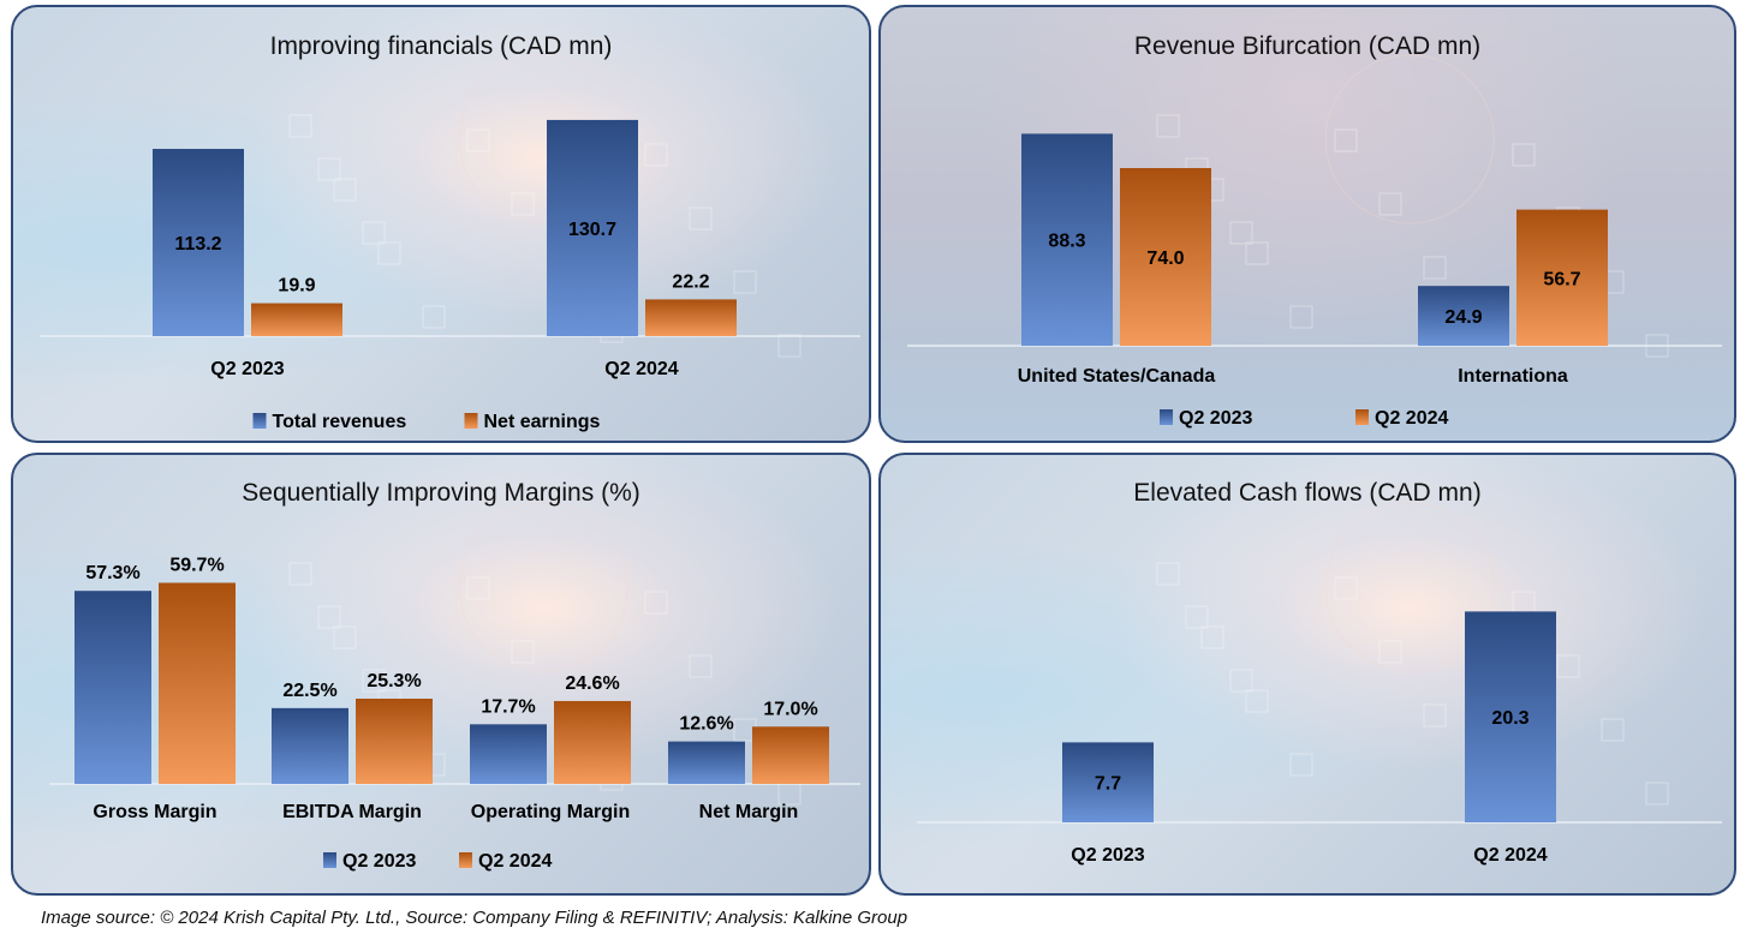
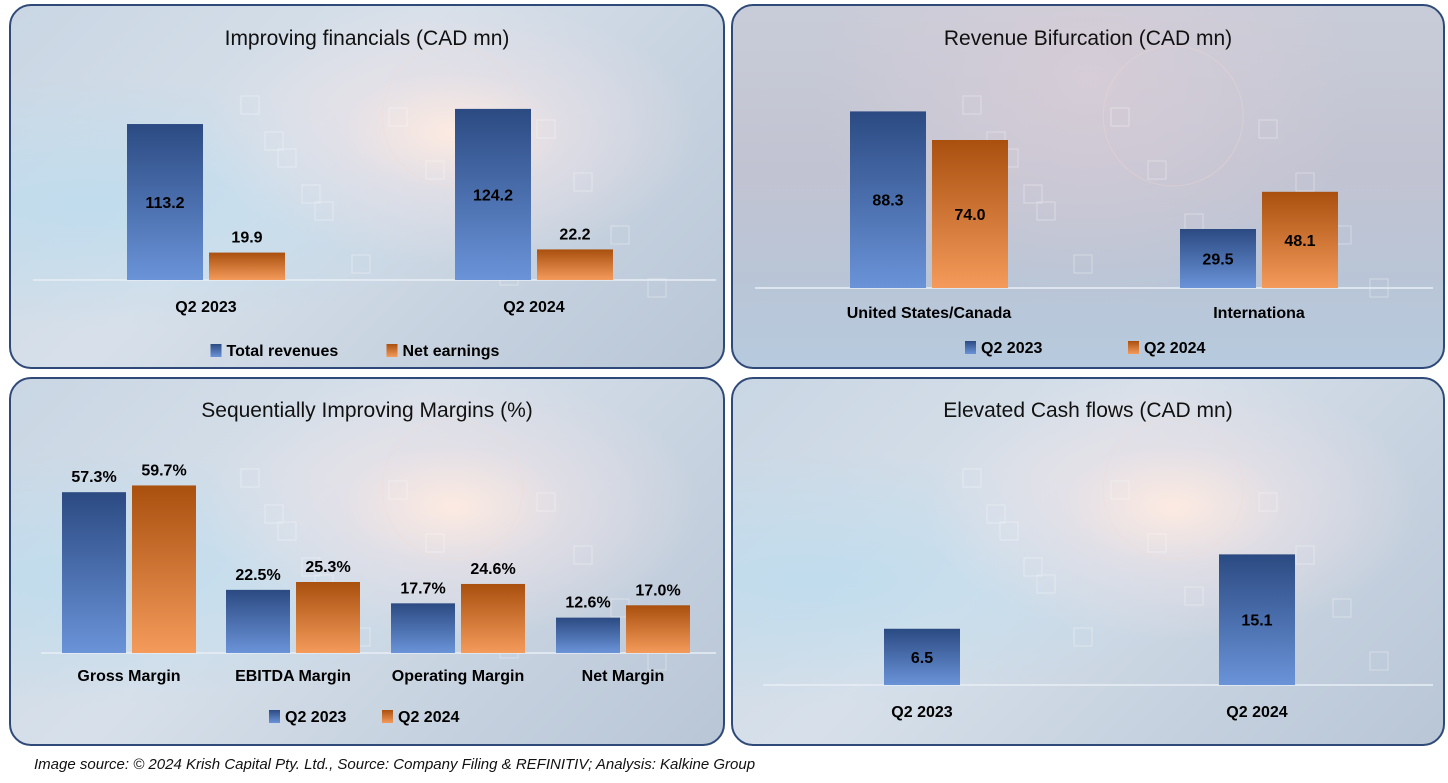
Improving financials (CAD mn)/Total revenues/Q2 2024: 130.7 -> 124.2
Revenue Bifurcation (CAD mn)/Q2 2023/Internationa: 24.9 -> 29.5
Revenue Bifurcation (CAD mn)/Q2 2024/Internationa: 56.7 -> 48.1
Elevated Cash flows (CAD mn)/Q2 2023: 7.7 -> 6.5
Elevated Cash flows (CAD mn)/Q2 2024: 20.3 -> 15.1
